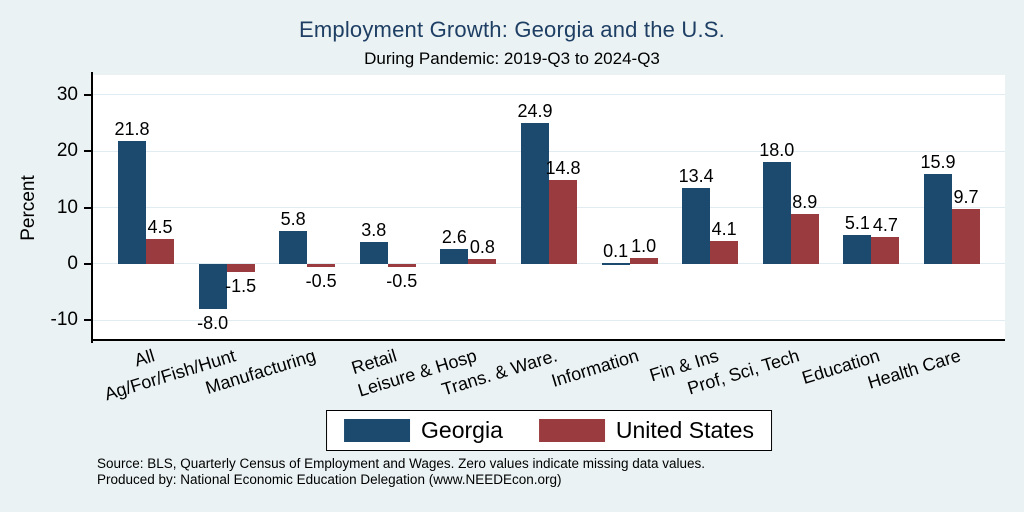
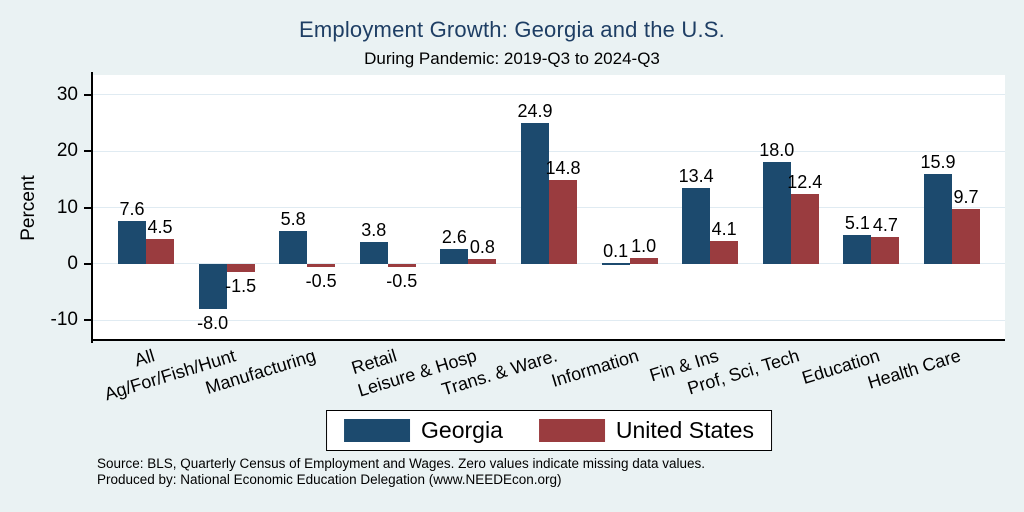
Georgia/All: 21.8 -> 7.6
United States/Prof, Sci, Tech: 8.9 -> 12.4
